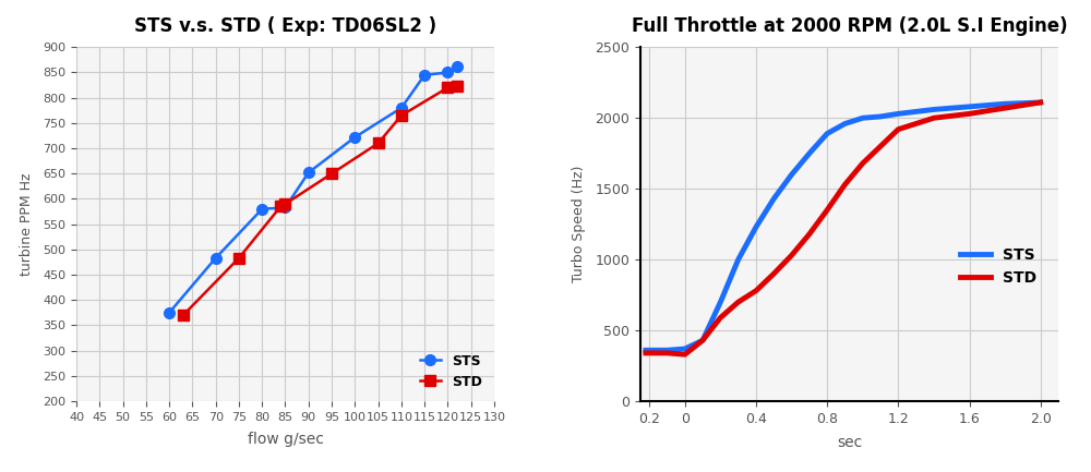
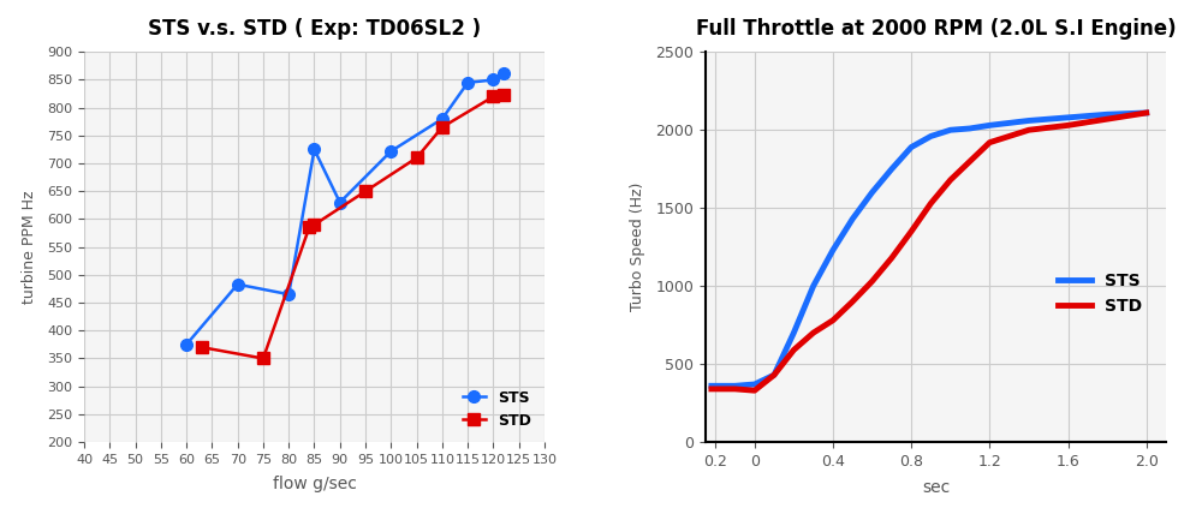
STS v.s. STD ( Exp: TD06SL2 )/STD/75: 483 -> 350
STS v.s. STD ( Exp: TD06SL2 )/STS/80: 580 -> 465
STS v.s. STD ( Exp: TD06SL2 )/STS/85: 583 -> 725
STS v.s. STD ( Exp: TD06SL2 )/STS/90: 652 -> 630
